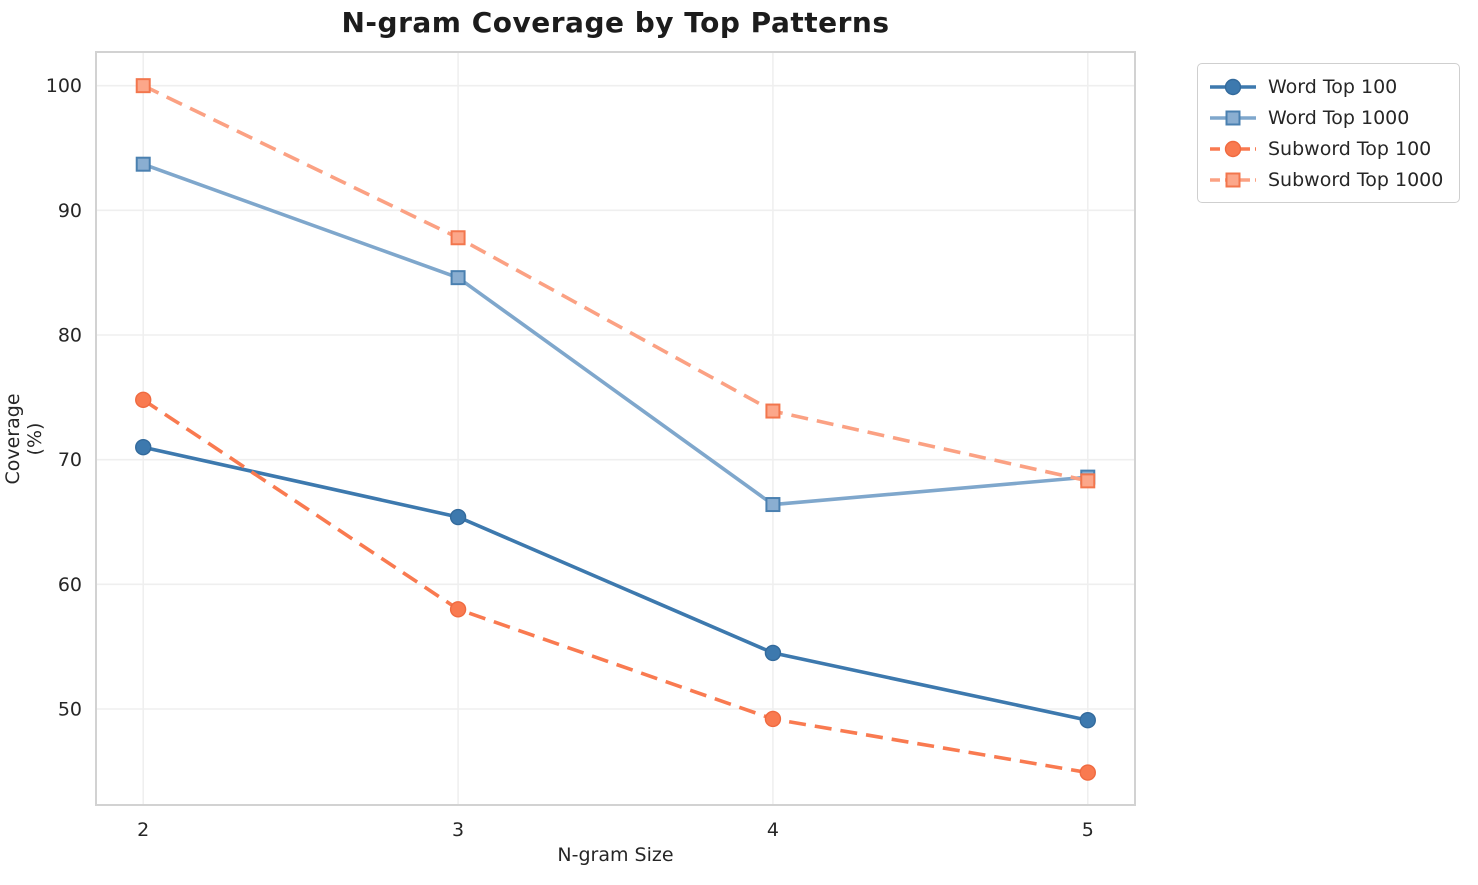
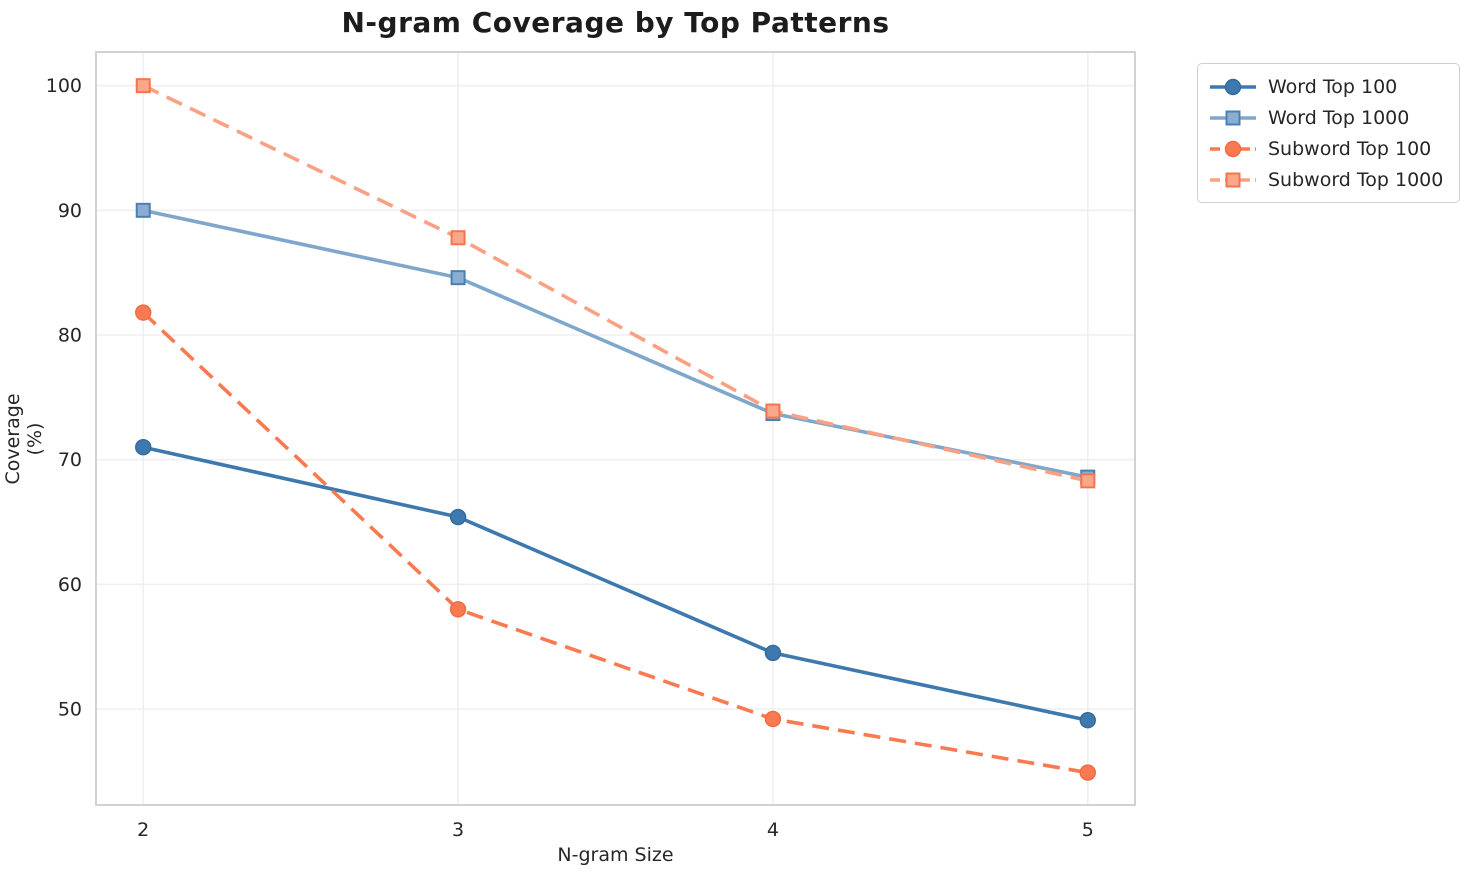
Word Top 1000/2: 93.7 -> 90.0
Subword Top 100/2: 74.8 -> 81.8
Word Top 1000/4: 66.4 -> 73.7
